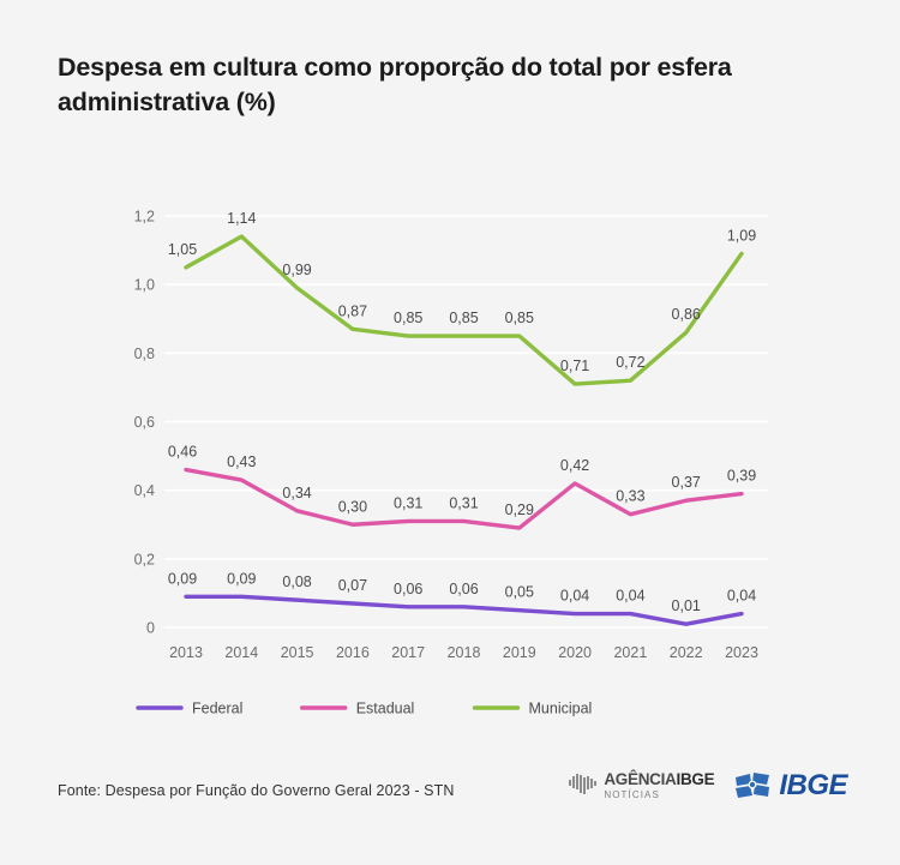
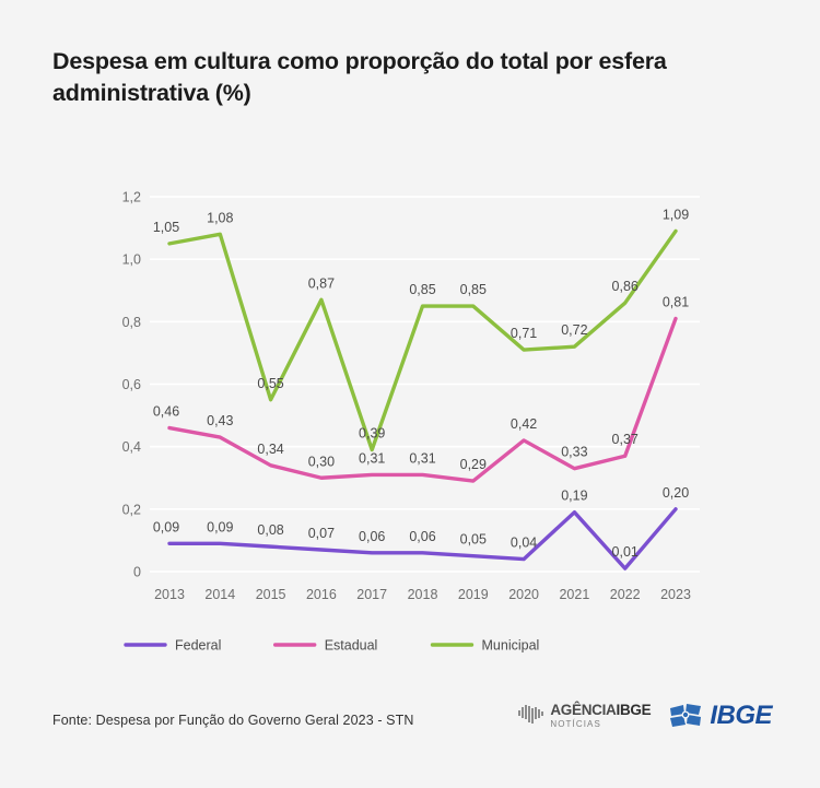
Municipal/2014: 1,14 -> 1,08
Municipal/2015: 0,99 -> 0,55
Municipal/2017: 0,85 -> 0,39
Federal/2021: 0,04 -> 0,19
Federal/2023: 0,04 -> 0,20
Estadual/2023: 0,39 -> 0,81
